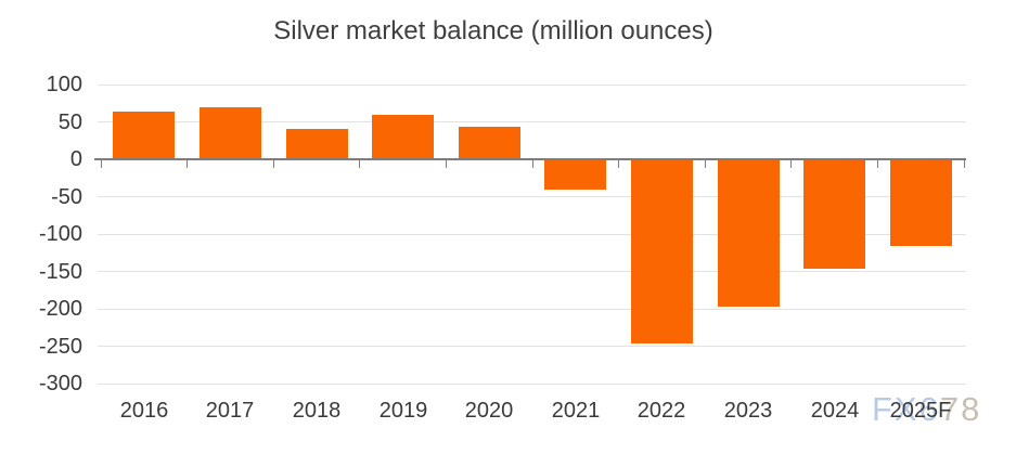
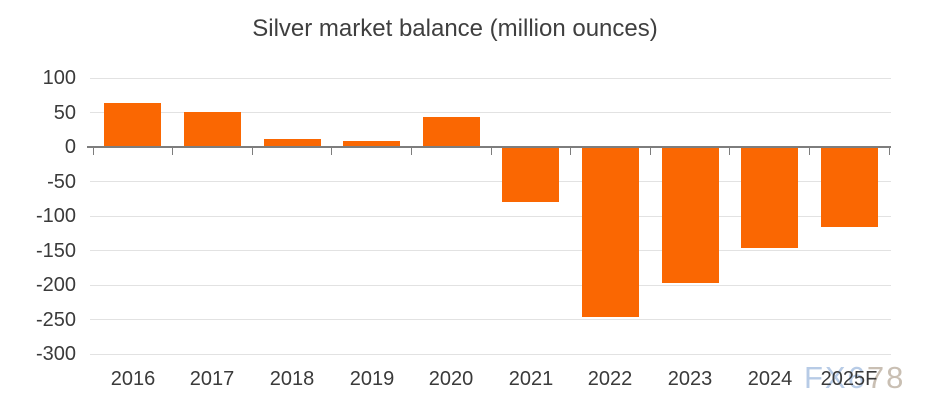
2017: 70 -> 50
2018: 40 -> 10
2019: 60 -> 10
2021: -40 -> -80
